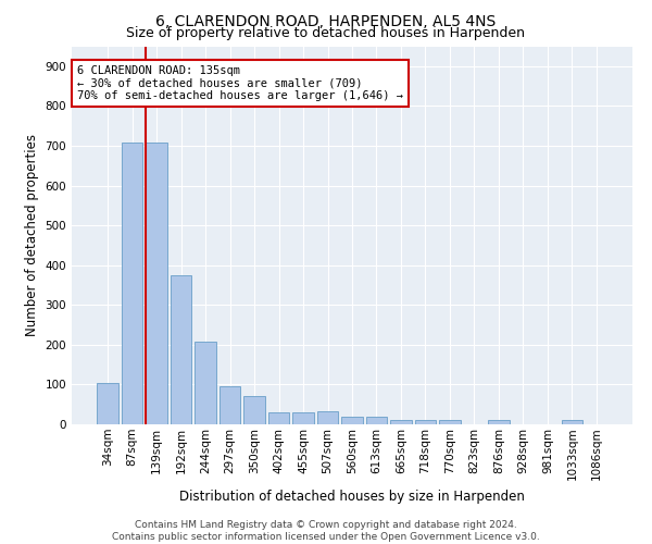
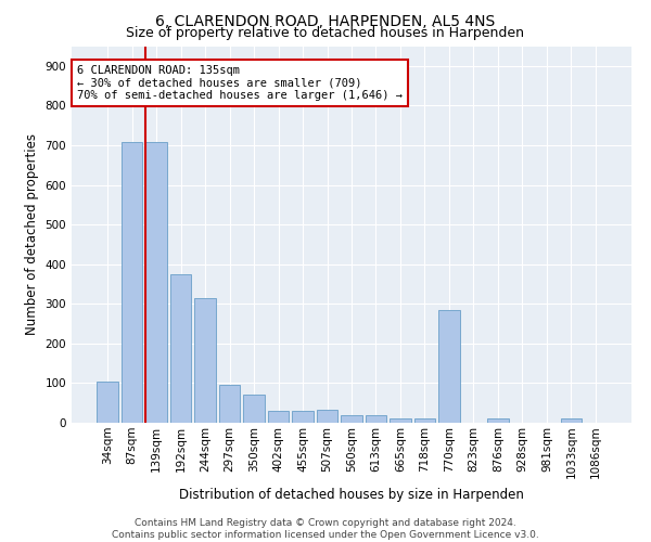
244sqm: 207 -> 315
770sqm: 10 -> 285
